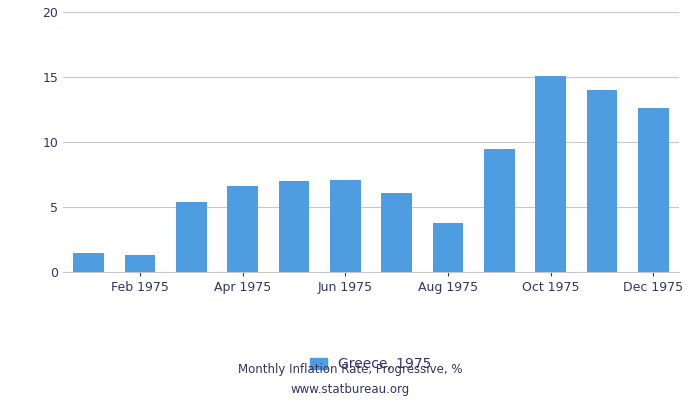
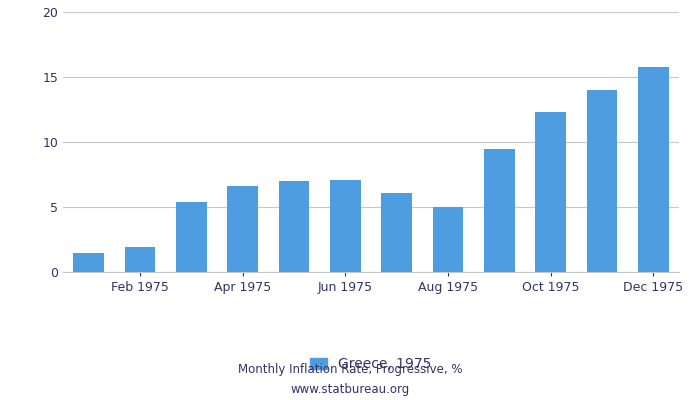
Feb 1975: 1.3 -> 1.9
Aug 1975: 3.8 -> 5.0
Oct 1975: 15.1 -> 12.3
Dec 1975: 12.6 -> 15.8
